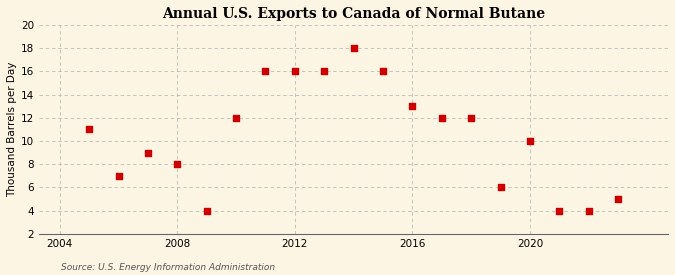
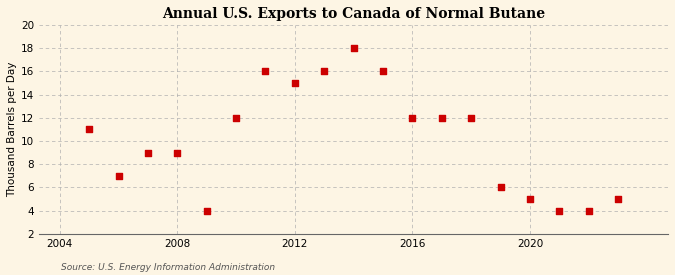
2008: 8 -> 9
2012: 16 -> 15
2016: 13 -> 12
2020: 10 -> 5
